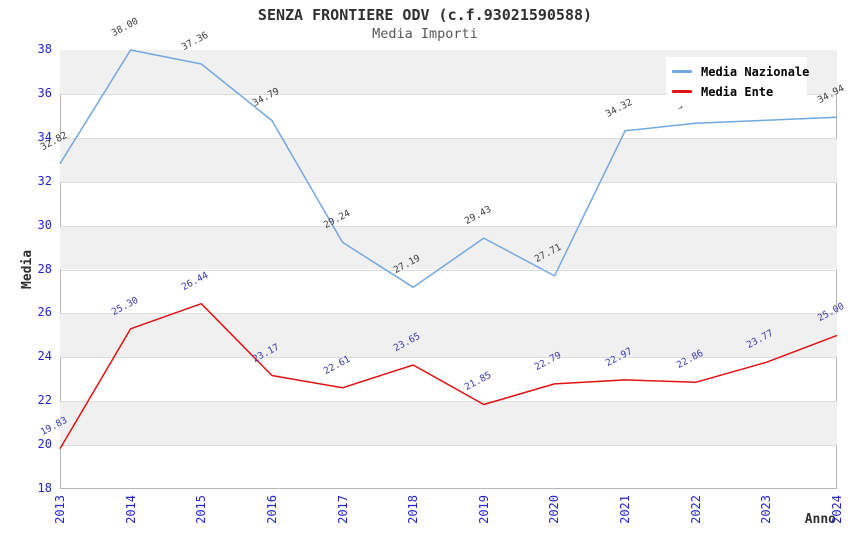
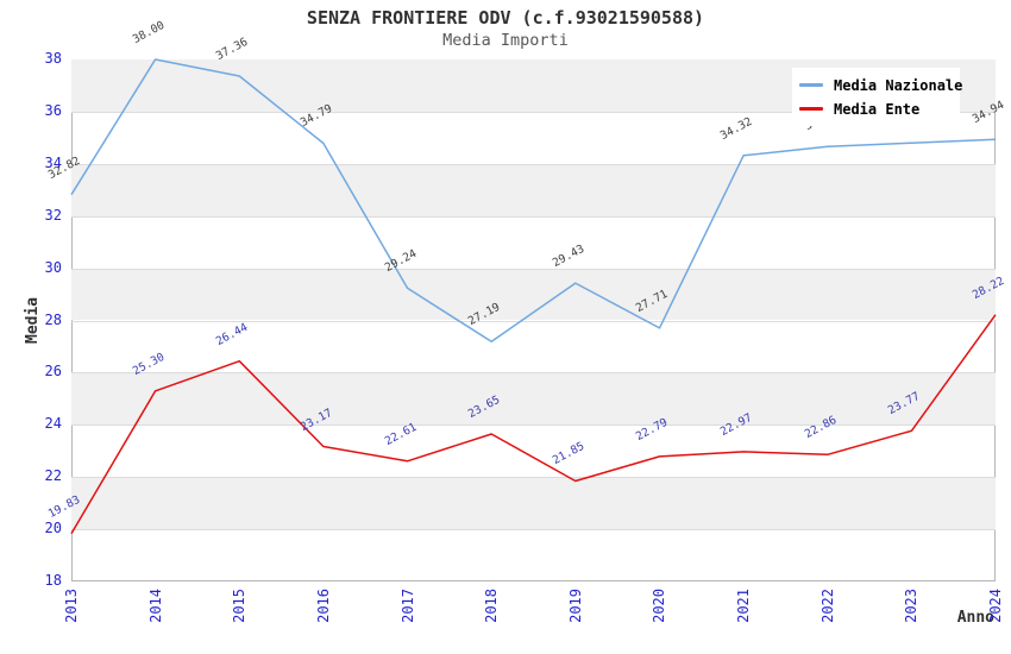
Media Ente/2024: 25.00 -> 28.22
